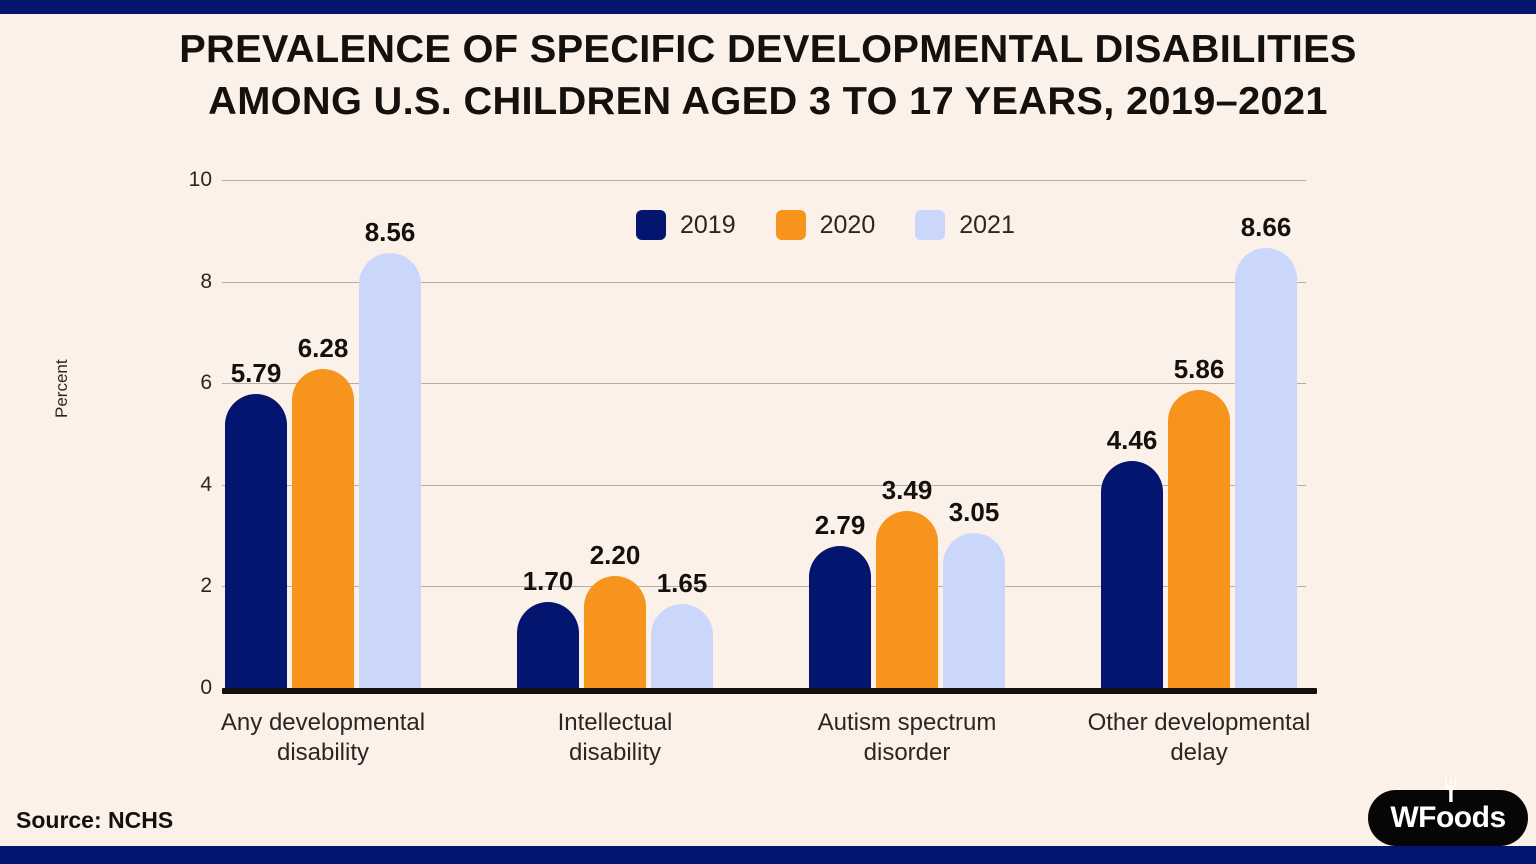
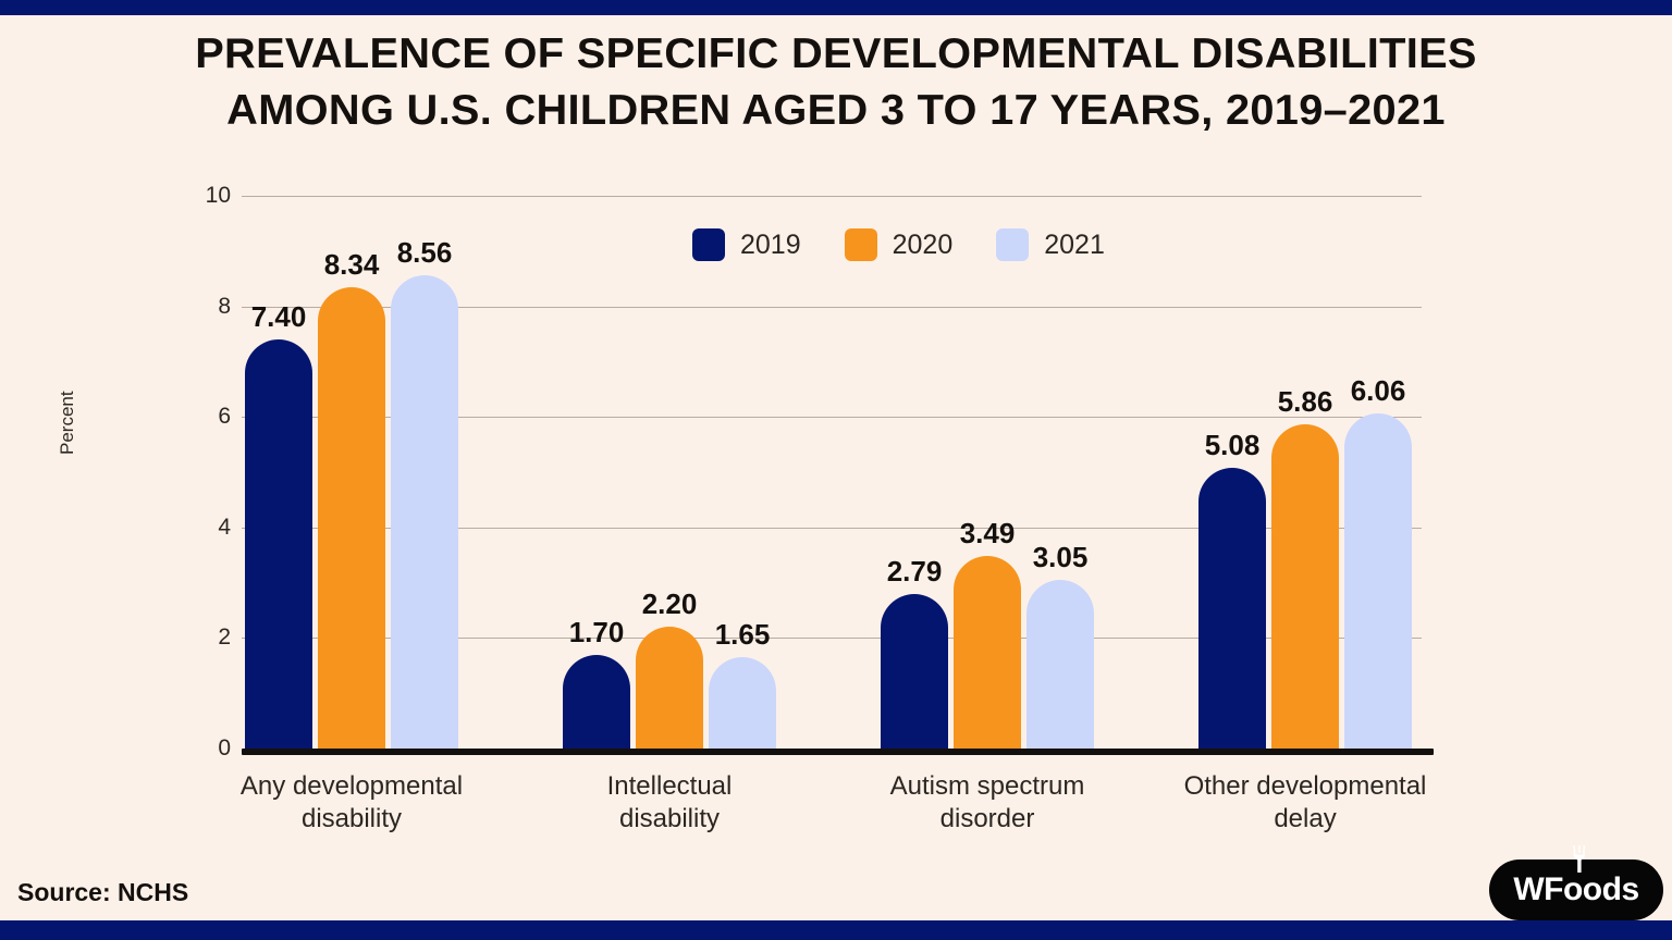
2019/Any developmental disability: 5.79 -> 7.40
2020/Any developmental disability: 6.28 -> 8.34
2019/Other developmental delay: 4.46 -> 5.08
2021/Other developmental delay: 8.66 -> 6.06
